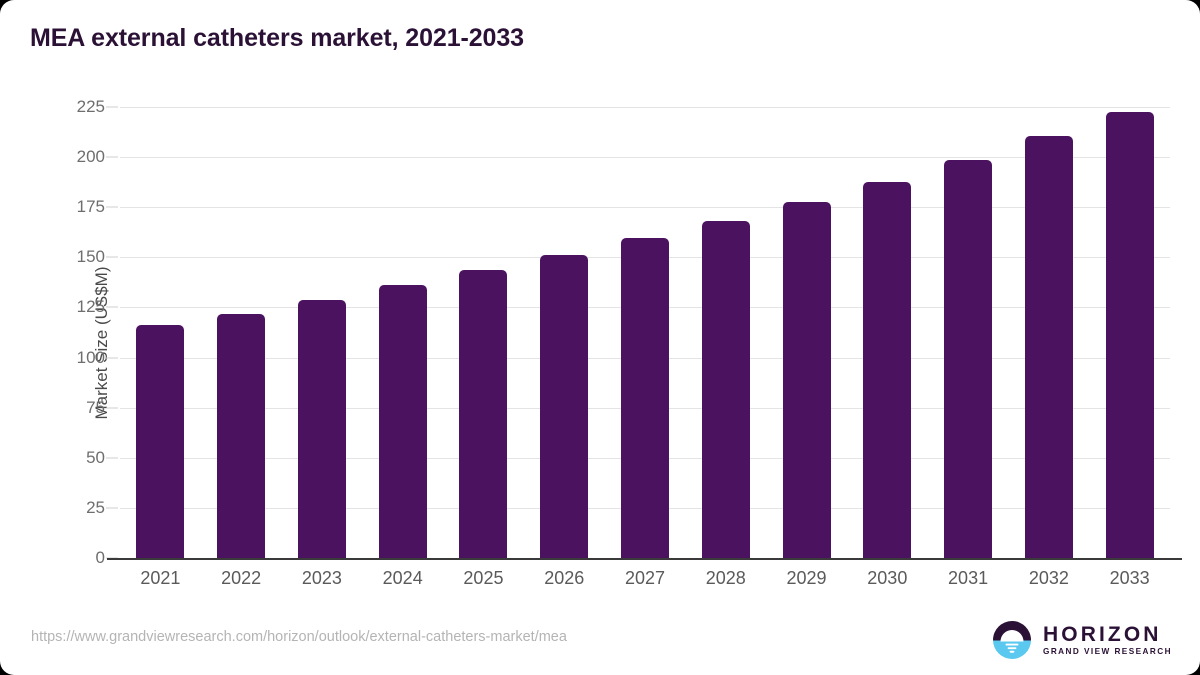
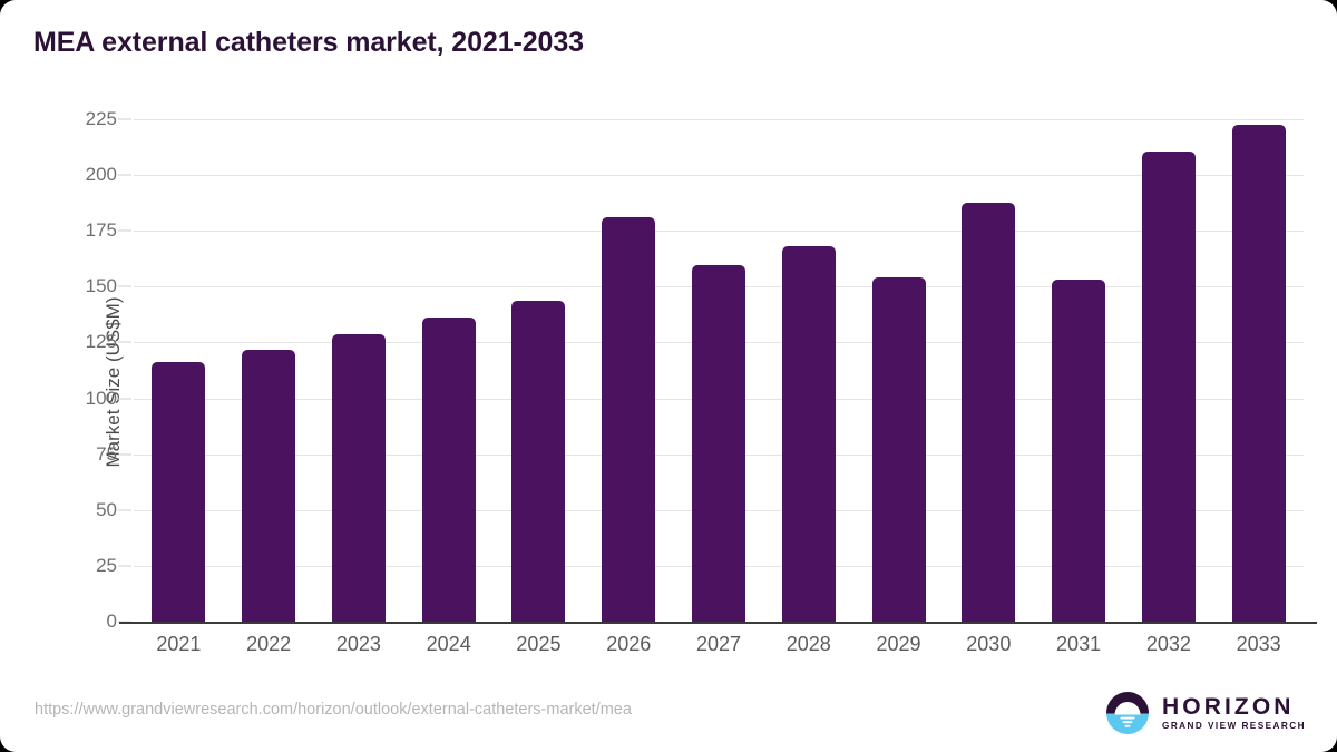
2026: 151 -> 181
2029: 178 -> 154
2031: 198 -> 153
